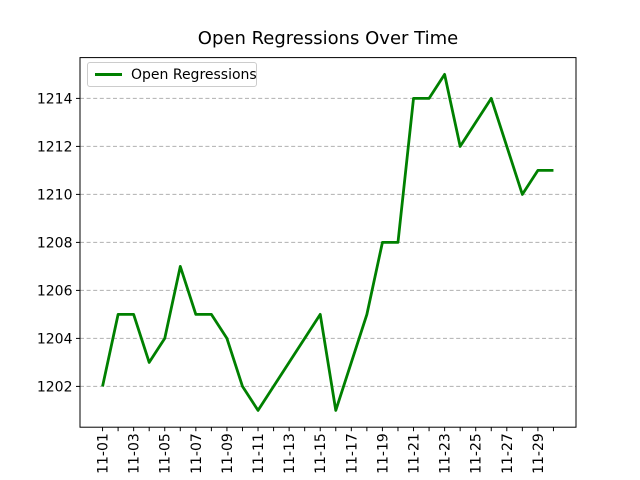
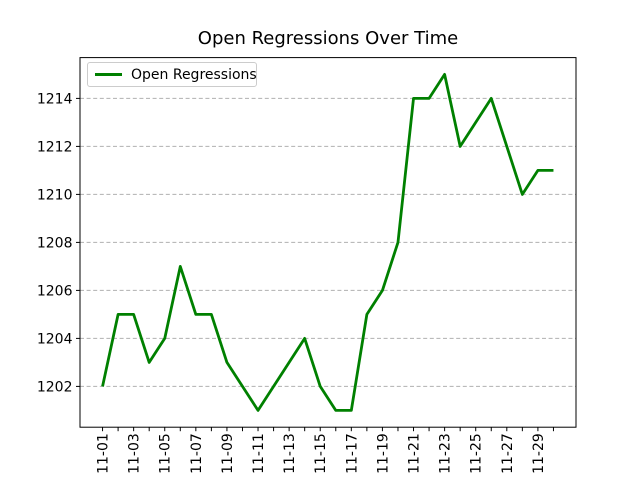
11-09: 1204 -> 1203
11-15: 1205 -> 1202
11-17: 1203 -> 1201
11-19: 1208 -> 1206
